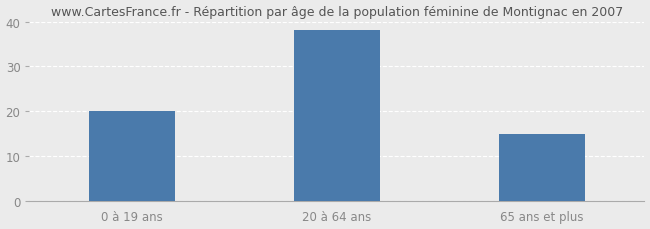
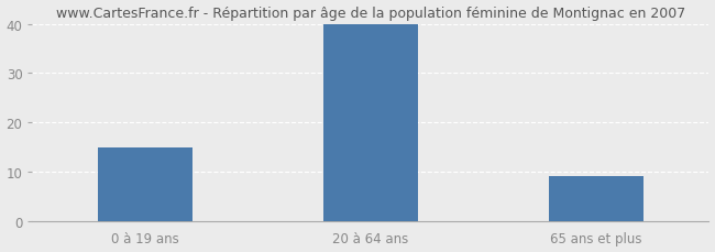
0 à 19 ans: 20 -> 15
20 à 64 ans: 38 -> 40
65 ans et plus: 15 -> 9
